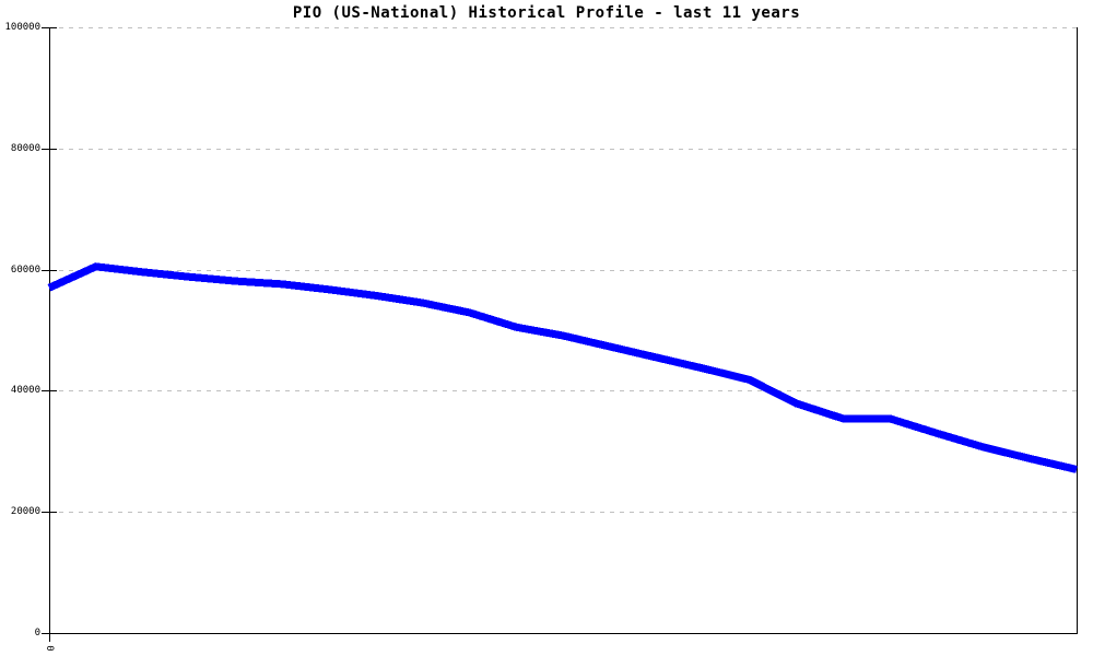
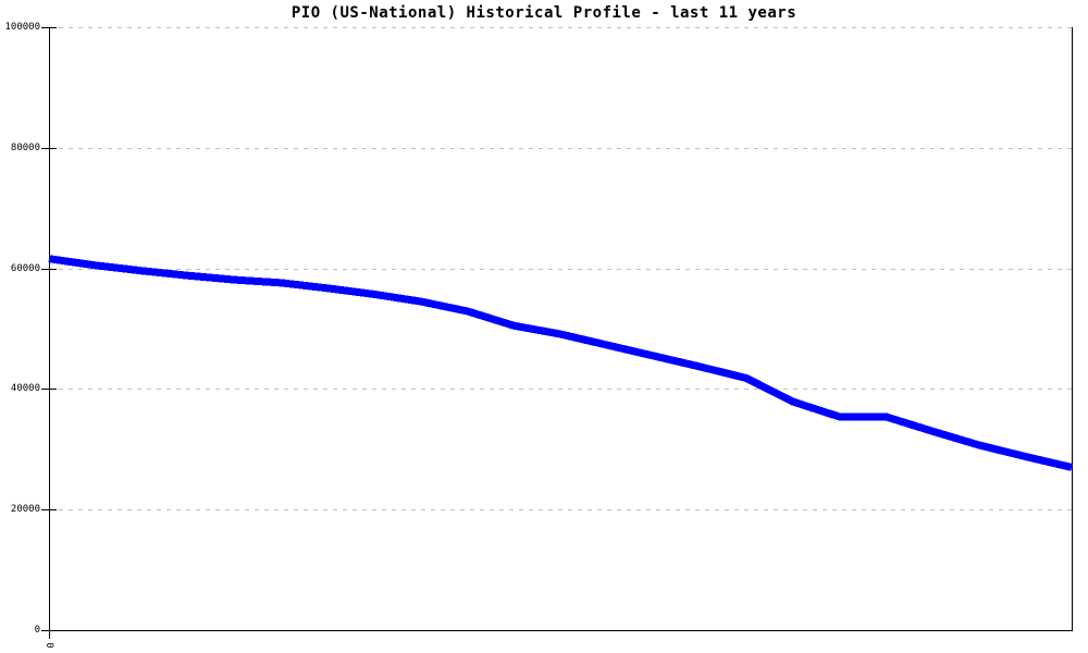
0: 57000 -> 62000
